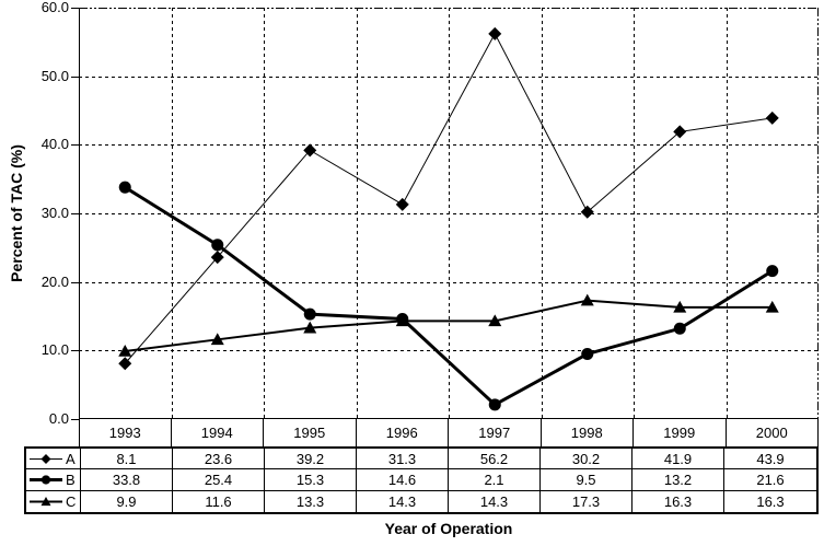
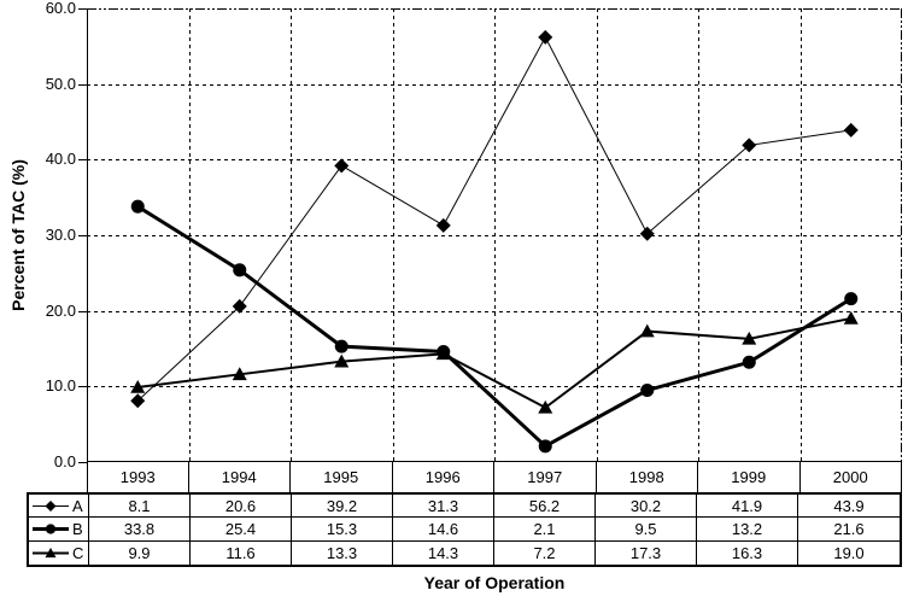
A/1994: 23.6 -> 20.6
C/1997: 14.3 -> 7.2
C/2000: 16.3 -> 19.0
